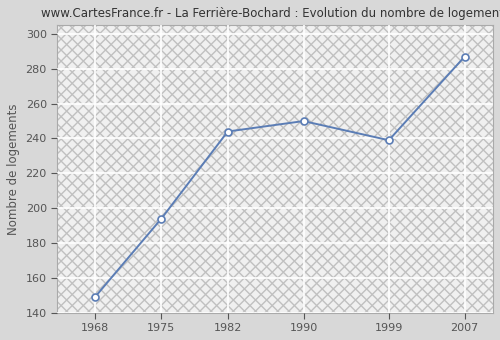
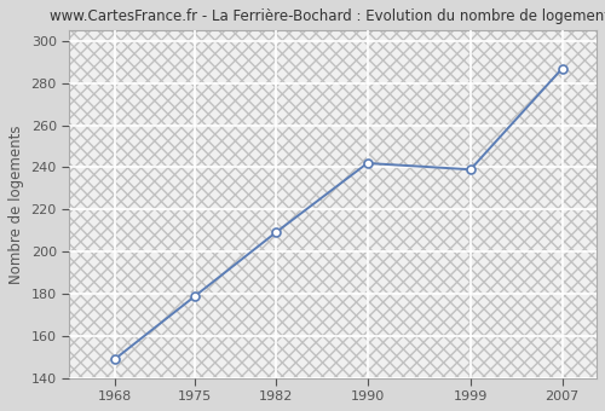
1975: 194 -> 179
1982: 244 -> 209
1990: 250 -> 242
